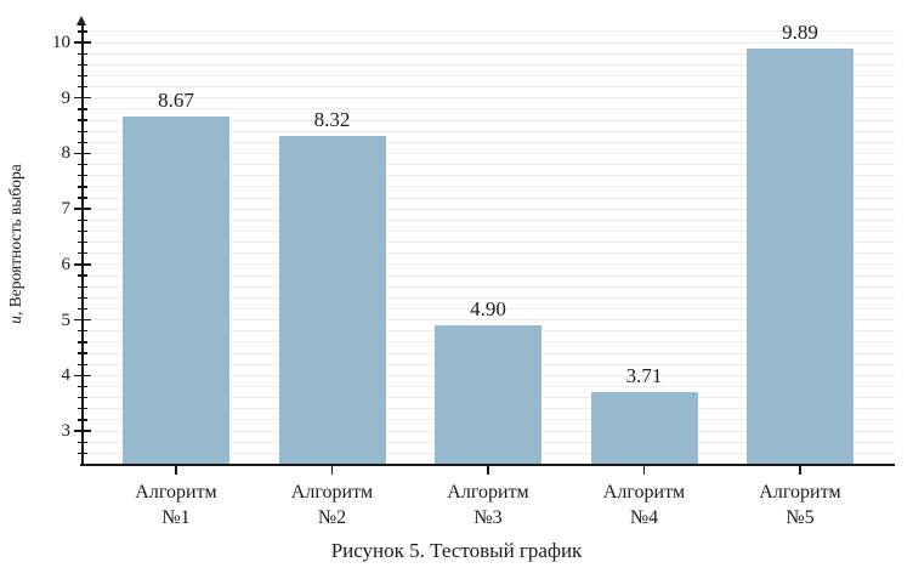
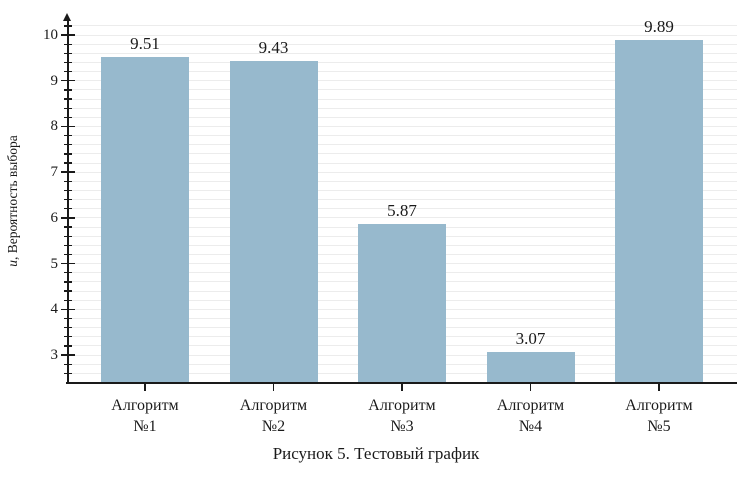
Алгоритм №1: 8.67 -> 9.51
Алгоритм №2: 8.32 -> 9.43
Алгоритм №3: 4.90 -> 5.87
Алгоритм №4: 3.71 -> 3.07
